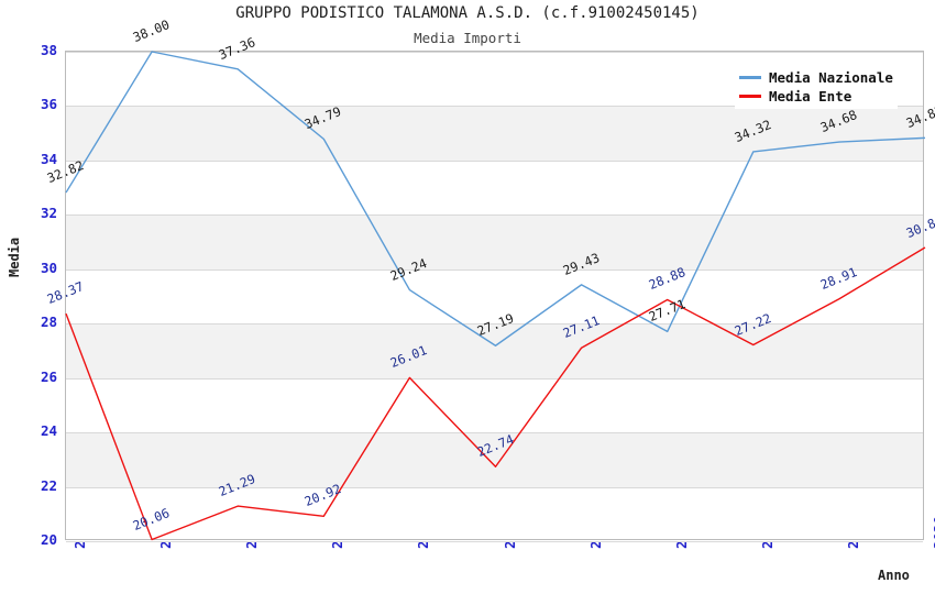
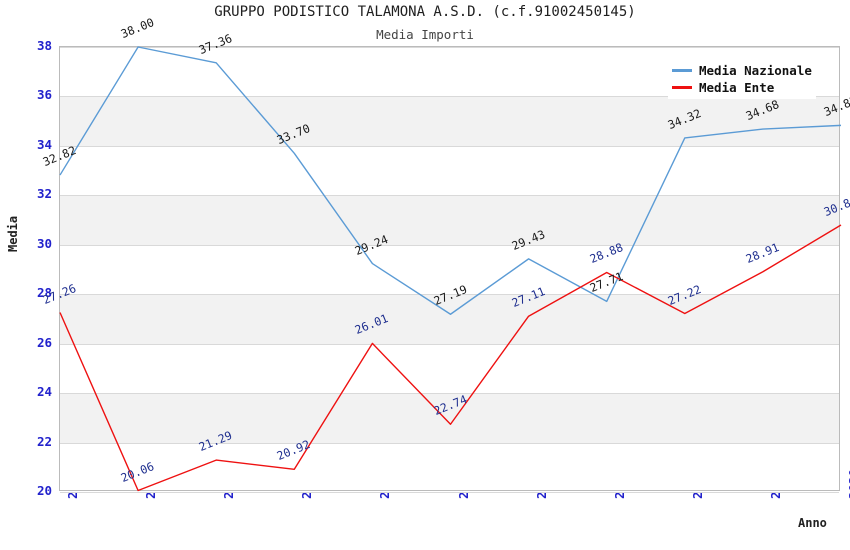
Media Ente/2008: 28.37 -> 27.26
Media Nazionale/2013: 34.79 -> 33.70
